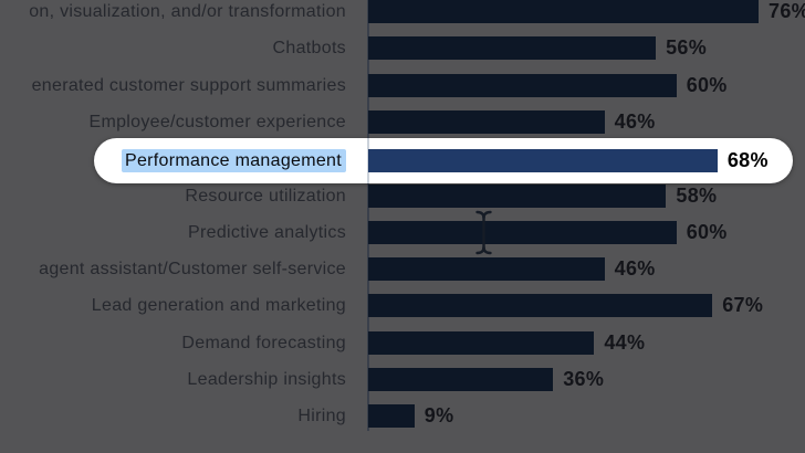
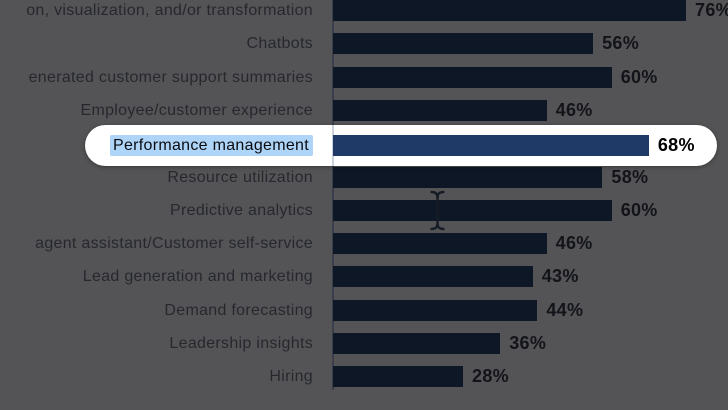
Lead generation and marketing: 67% -> 43%
Hiring: 9% -> 28%
